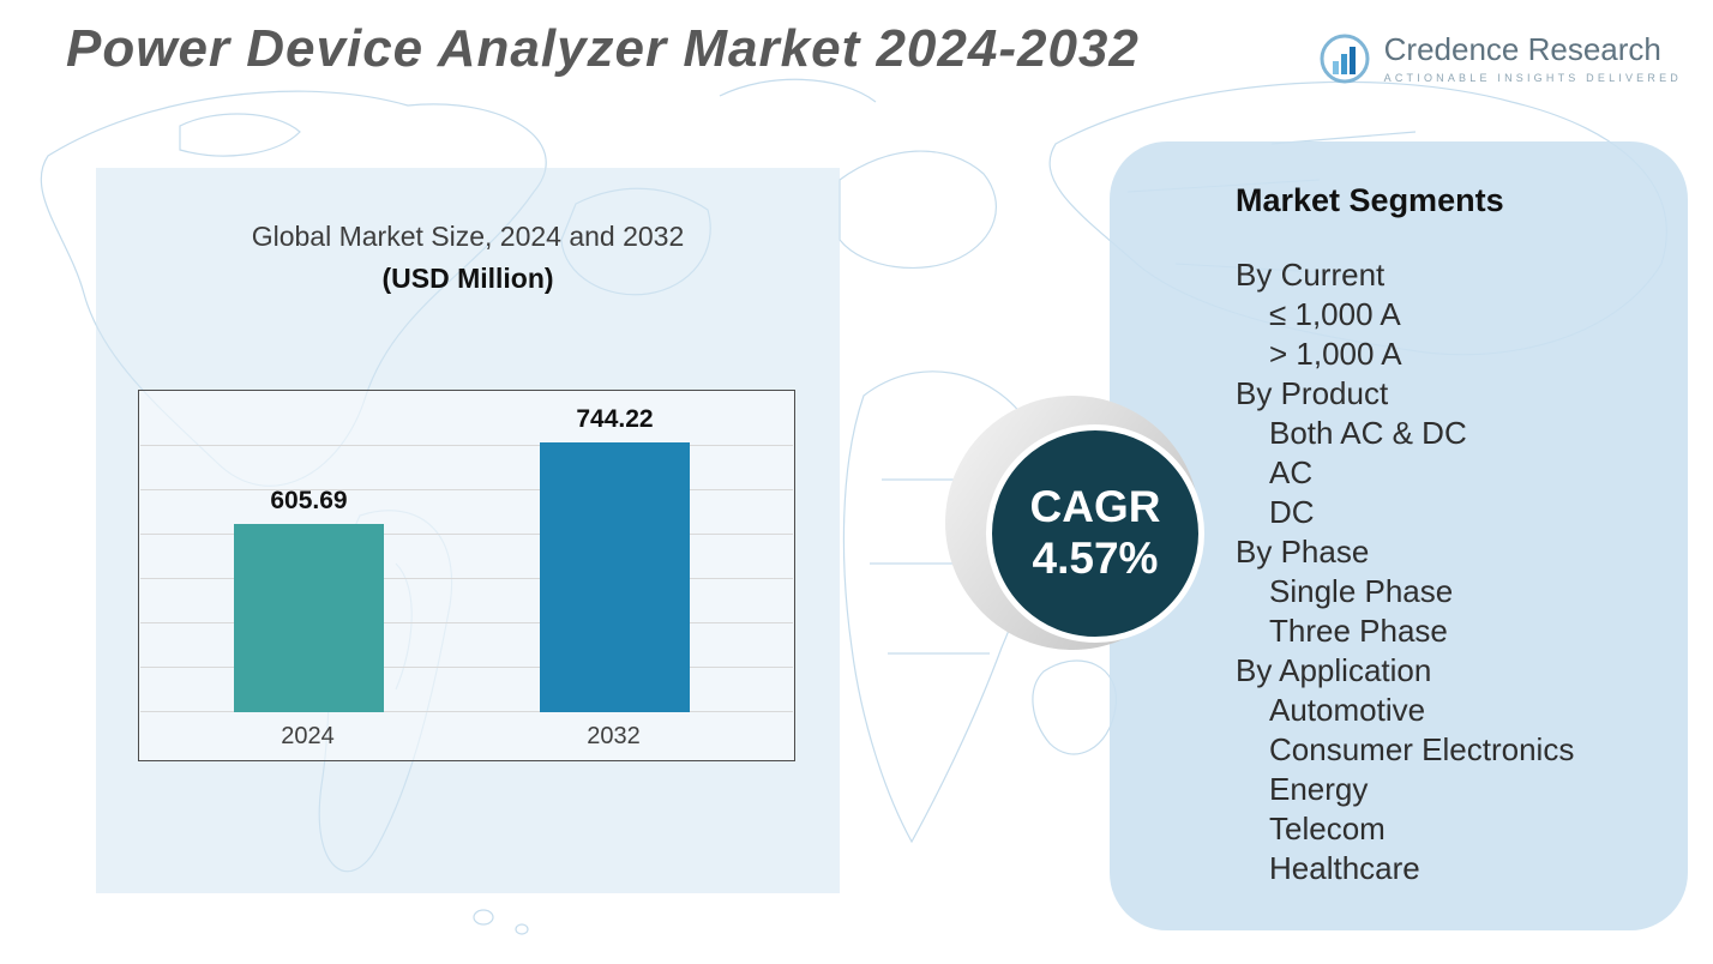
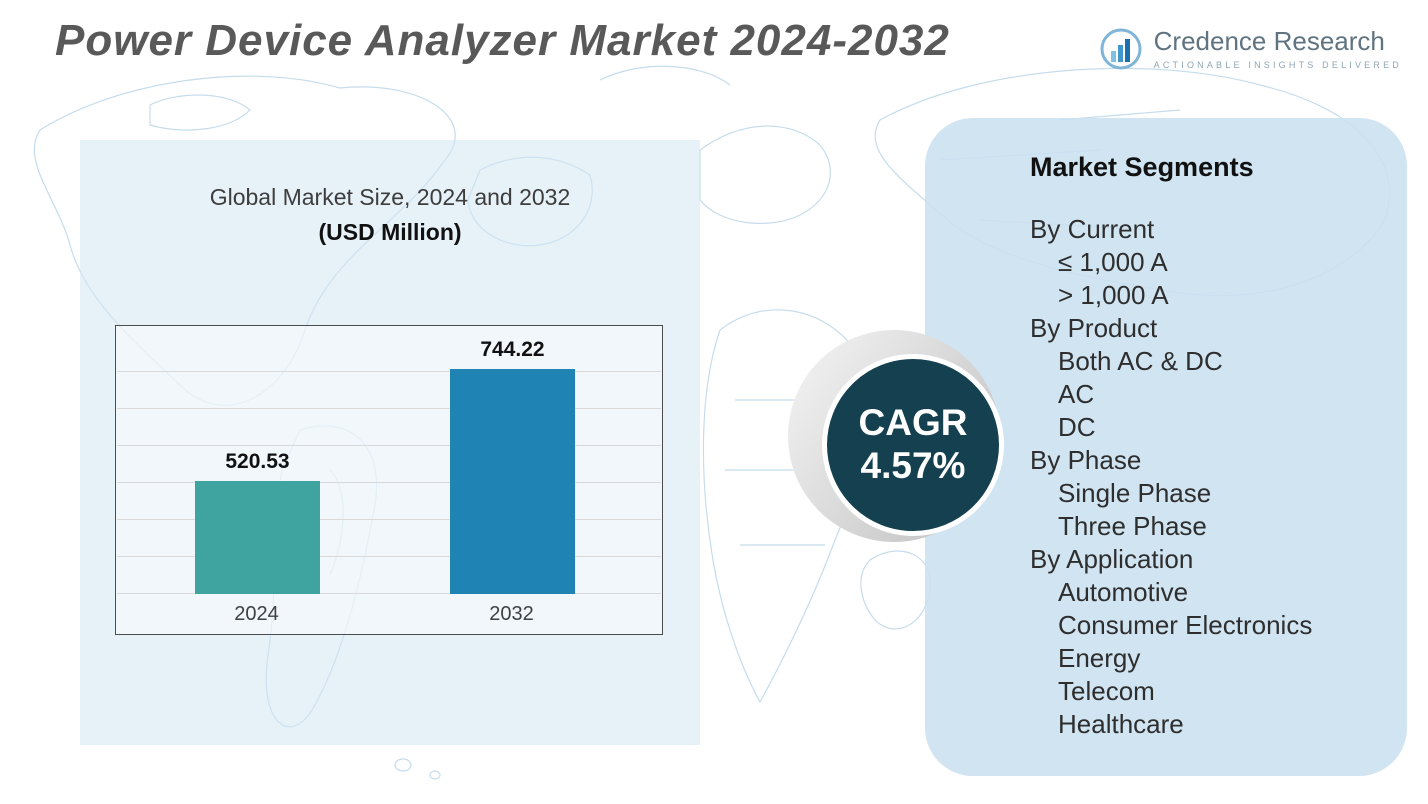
2024: 605.69 -> 520.53
